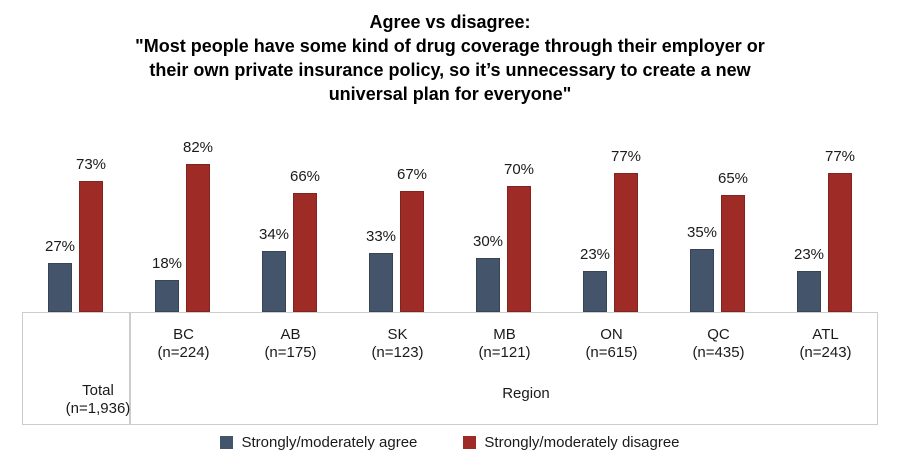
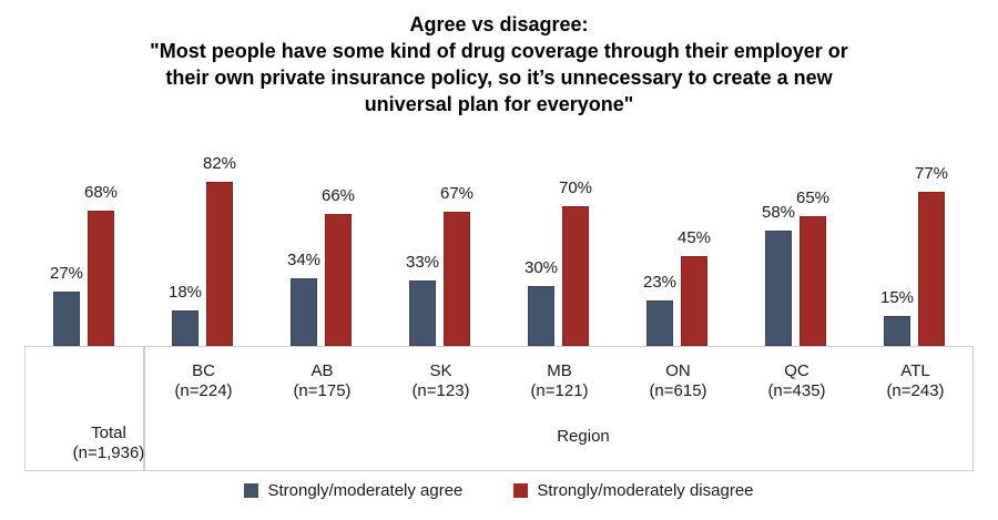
Strongly/moderately disagree/Total: 73% -> 68%
Strongly/moderately disagree/ON: 77% -> 45%
Strongly/moderately agree/QC: 35% -> 58%
Strongly/moderately agree/ATL: 23% -> 15%
